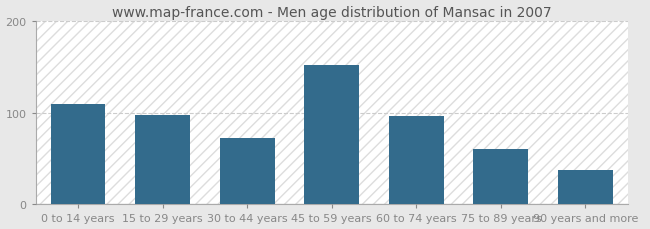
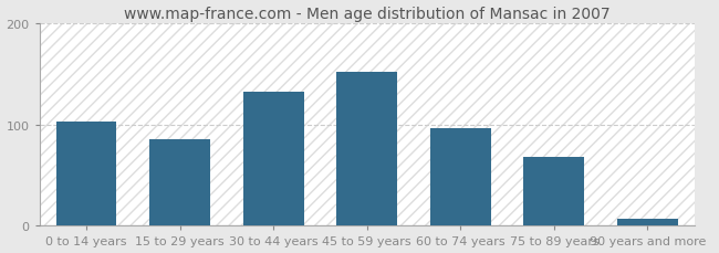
0 to 14 years: 110 -> 103
15 to 29 years: 98 -> 86
30 to 44 years: 72 -> 133
75 to 89 years: 60 -> 68
90 years and more: 38 -> 7
